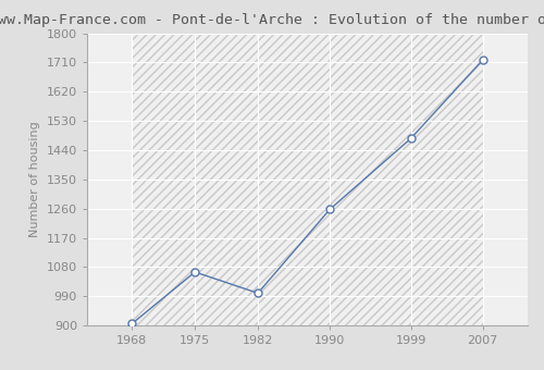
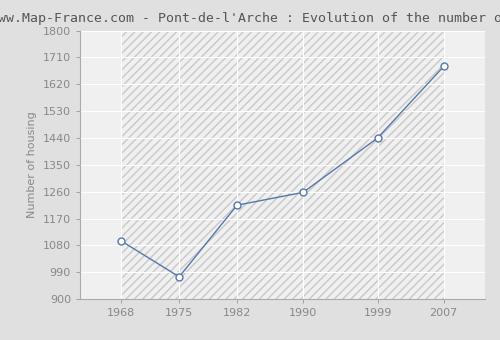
1968: 906 -> 1095
1975: 1065 -> 975
1982: 1000 -> 1215
1999: 1476 -> 1440
2007: 1718 -> 1680
